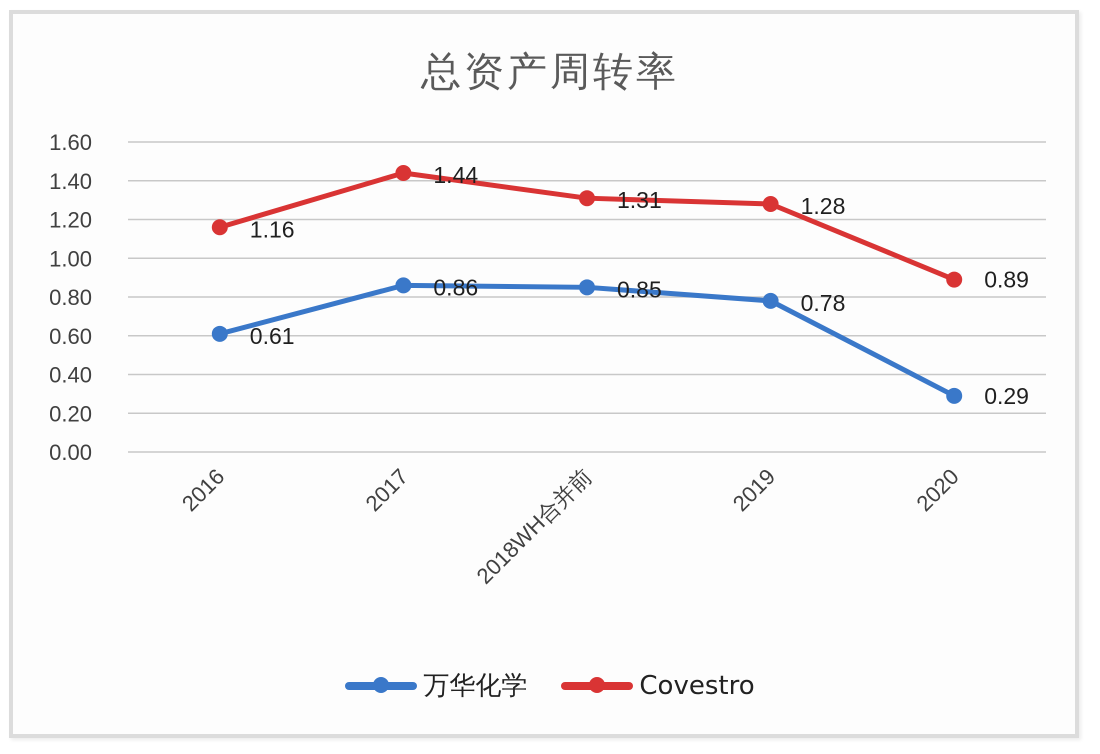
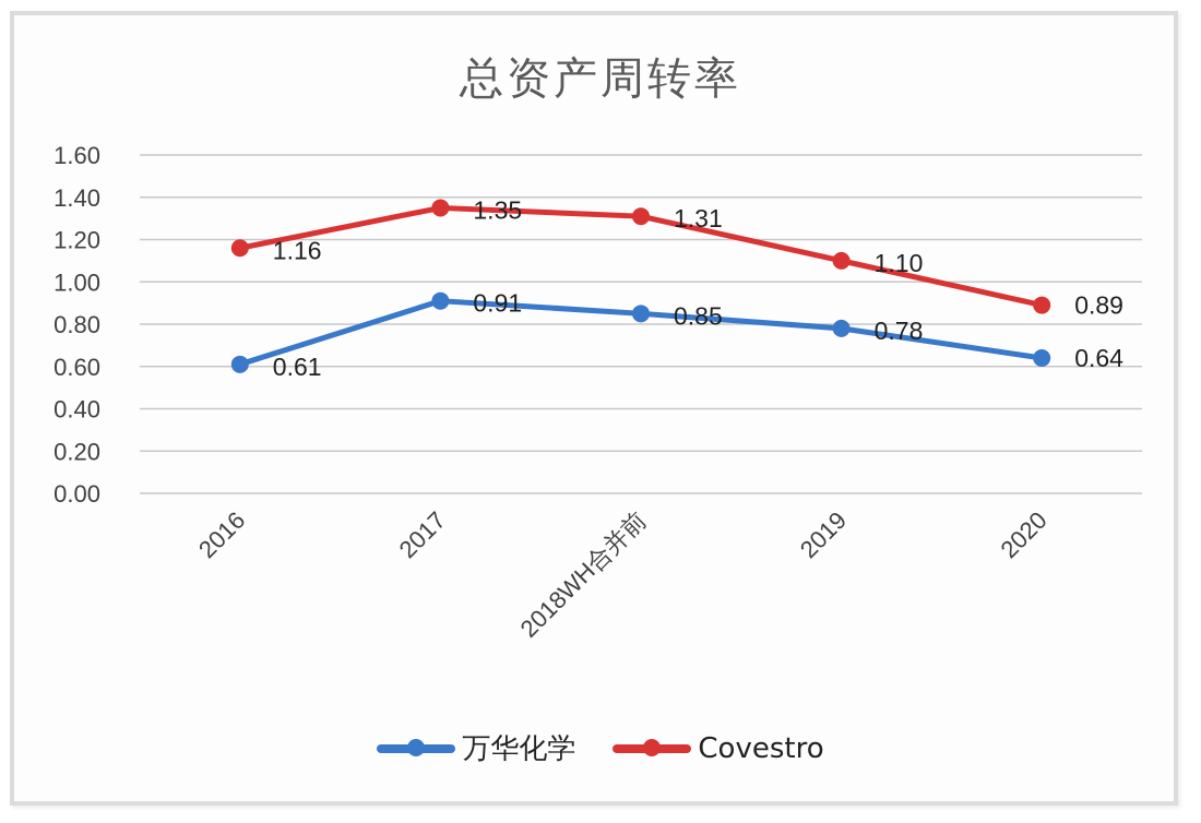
万华化学/2017: 0.86 -> 0.91
Covestro/2017: 1.44 -> 1.35
Covestro/2019: 1.28 -> 1.10
万华化学/2020: 0.29 -> 0.64
